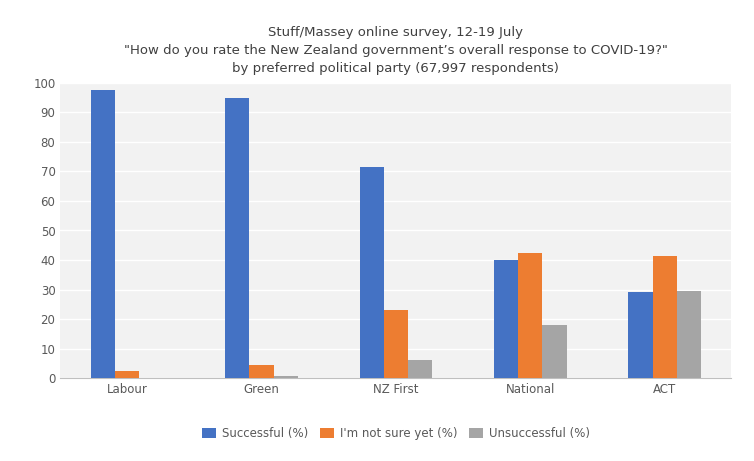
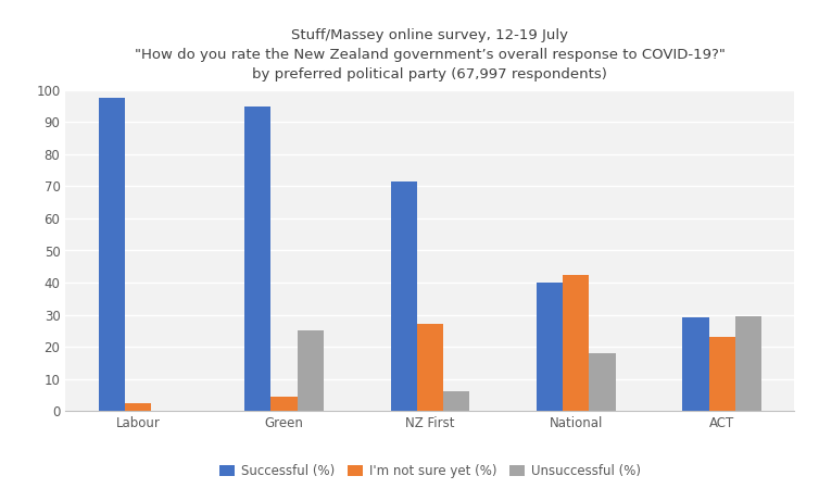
Unsuccessful (%)/Green: 0.8 -> 25.0
I'm not sure yet (%)/NZ First: 23.0 -> 27.0
I'm not sure yet (%)/ACT: 41.5 -> 23.0
